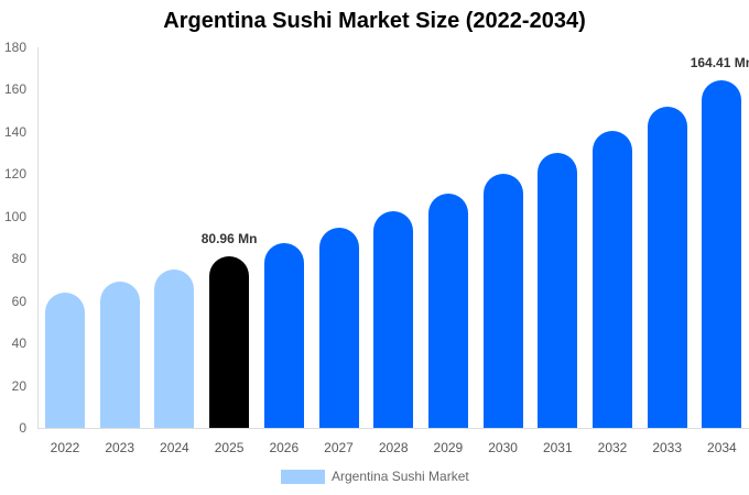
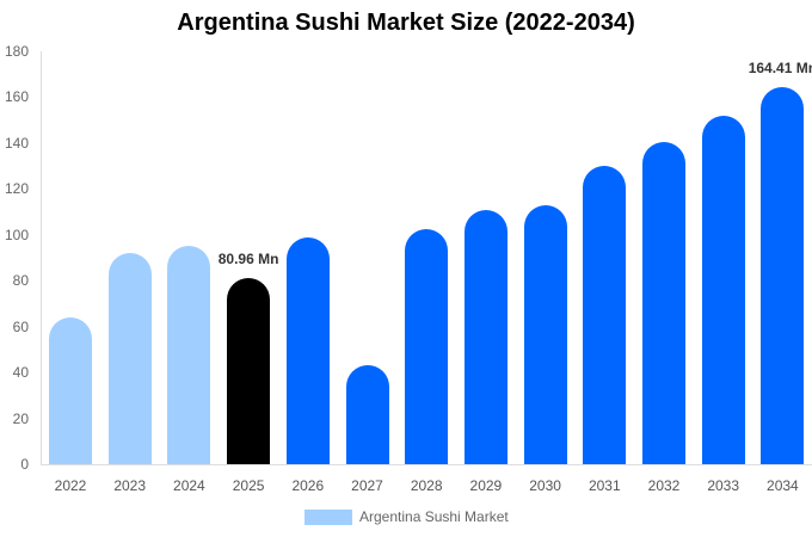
2023: 69 -> 92
2024: 75 -> 95
2026: 88 -> 99
2027: 95 -> 43
2030: 120 -> 113
